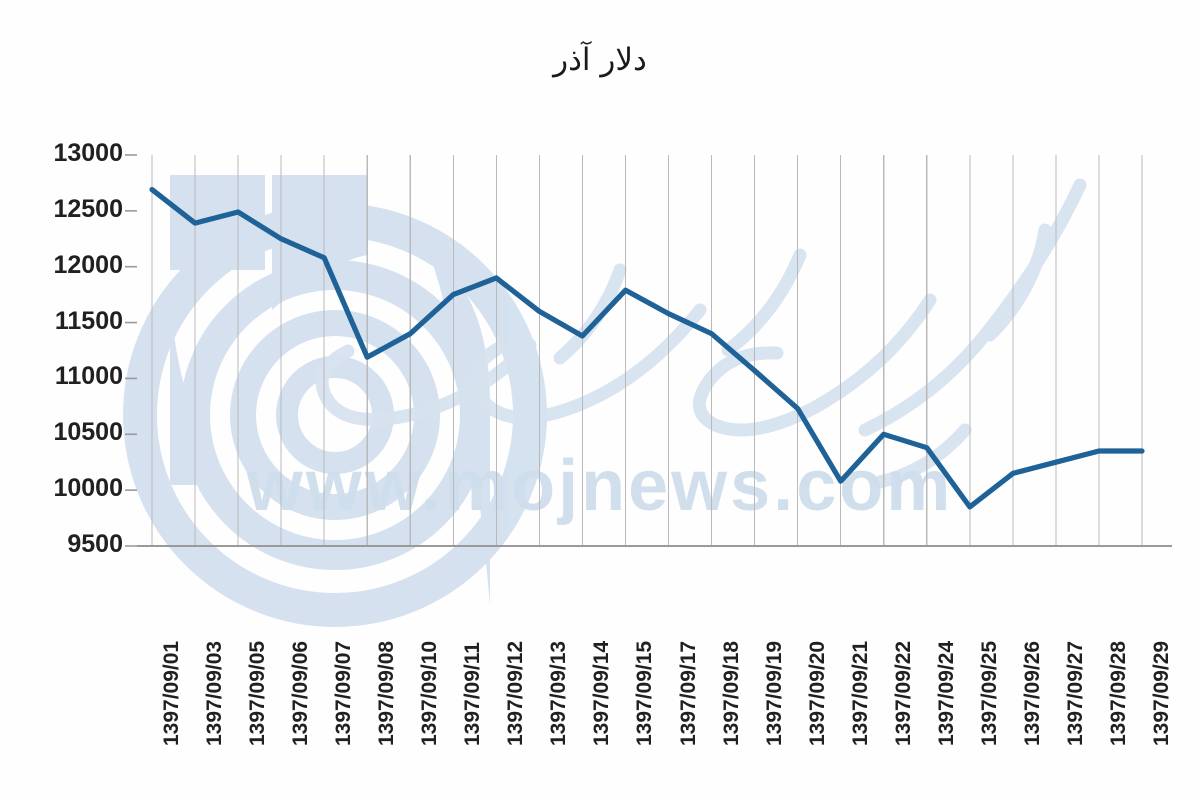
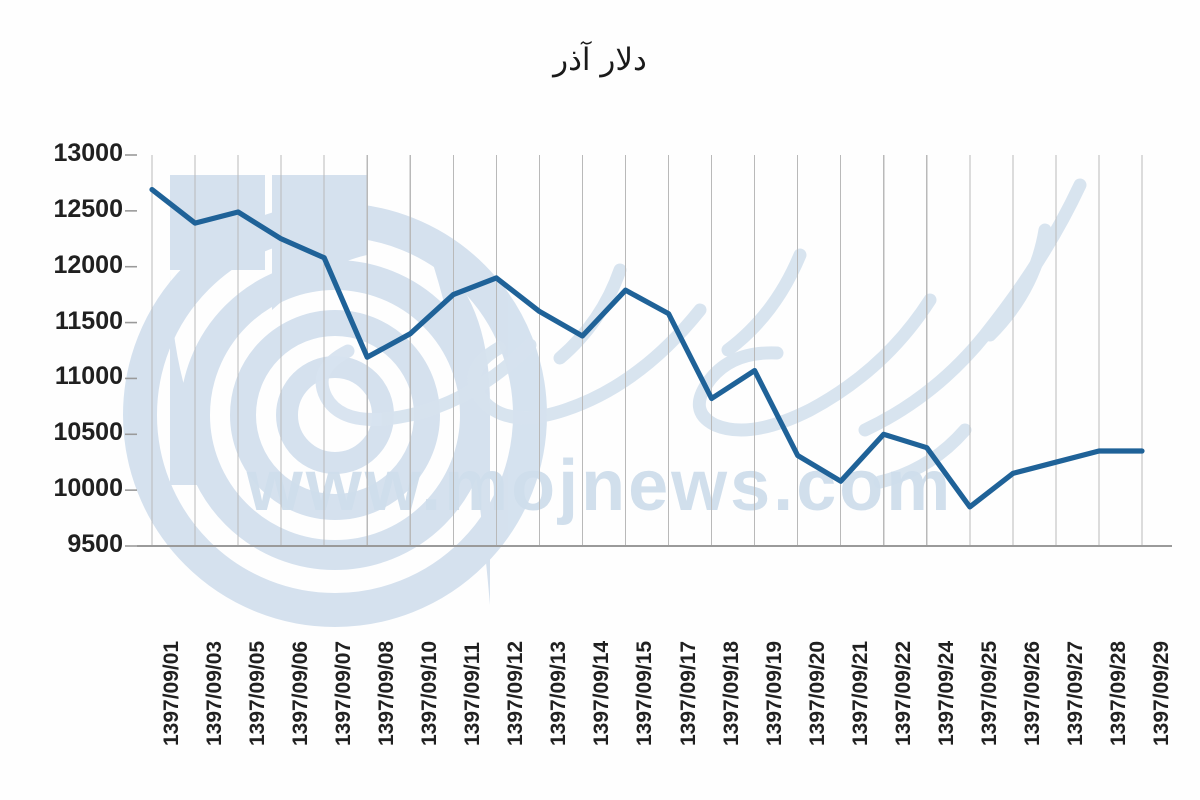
1397/09/18: 11400 -> 10820
1397/09/20: 10730 -> 10310
